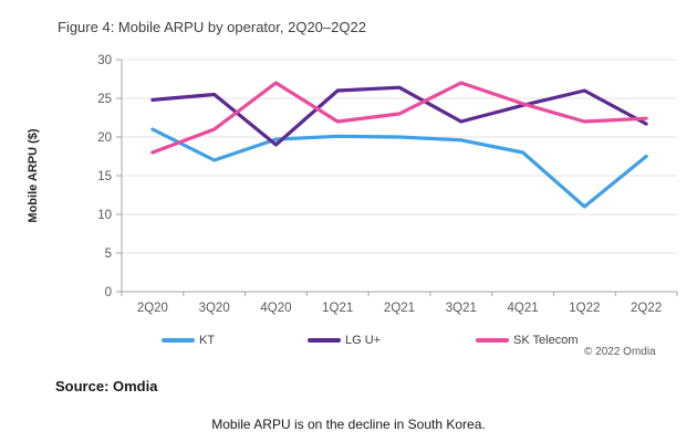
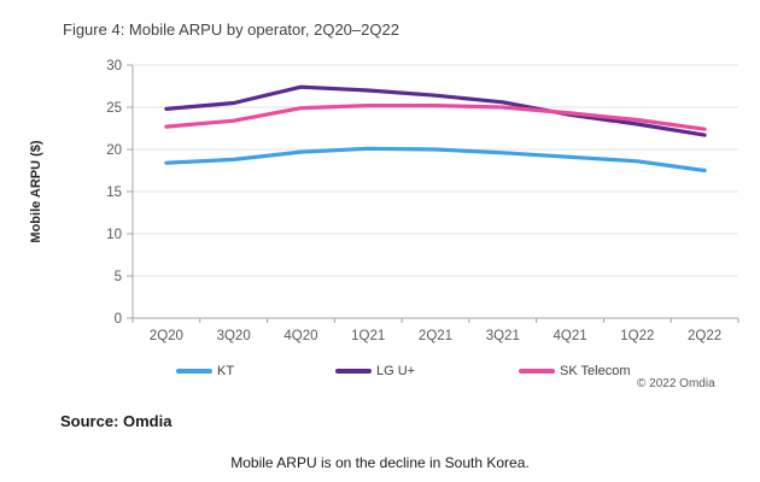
KT/2Q20: 21 -> 18
SK Telecom/2Q20: 18 -> 23
KT/3Q20: 17 -> 19
SK Telecom/3Q20: 21 -> 23
LG U+/4Q20: 19 -> 27
SK Telecom/4Q20: 27 -> 25
LG U+/1Q21: 26 -> 27
SK Telecom/1Q21: 22 -> 25
SK Telecom/2Q21: 23 -> 25
LG U+/3Q21: 22 -> 26
SK Telecom/3Q21: 27 -> 25
KT/4Q21: 18 -> 19
KT/1Q22: 11 -> 19
LG U+/1Q22: 26 -> 23
SK Telecom/1Q22: 22 -> 24
